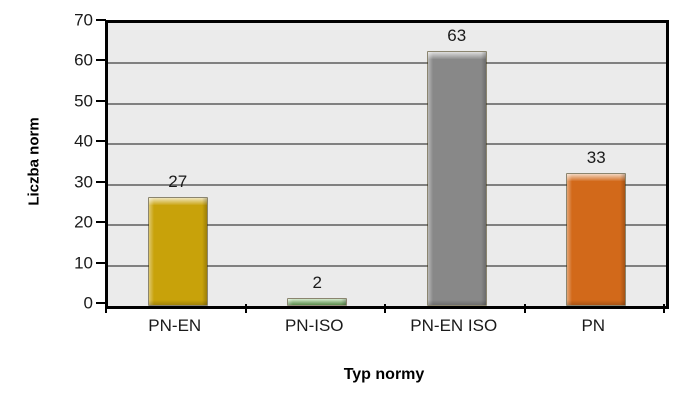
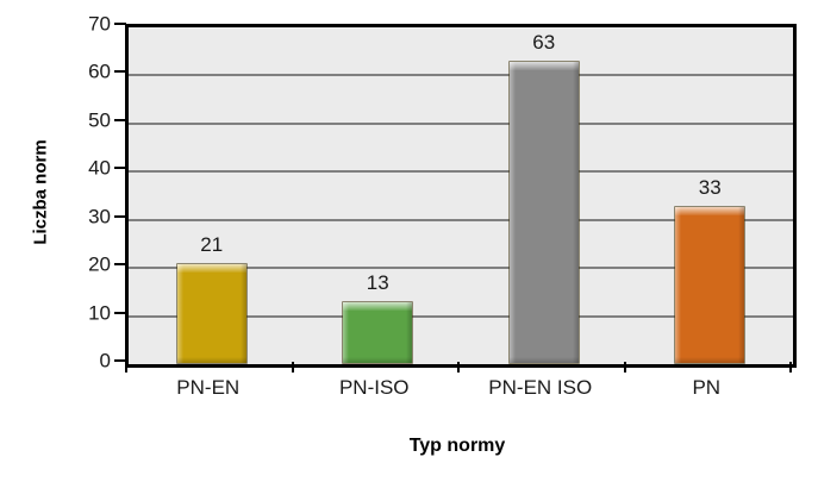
PN-EN: 27 -> 21
PN-ISO: 2 -> 13
